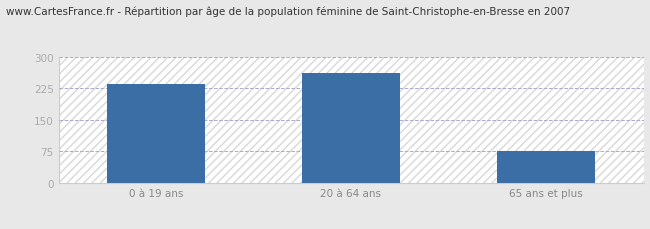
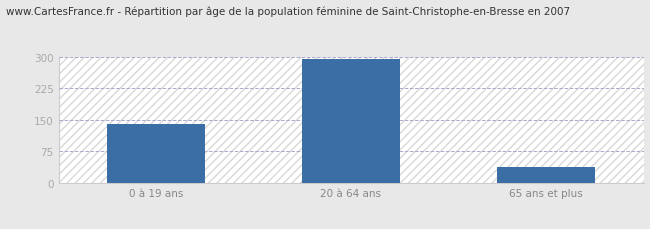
0 à 19 ans: 235 -> 140
20 à 64 ans: 260 -> 293
65 ans et plus: 75 -> 37
